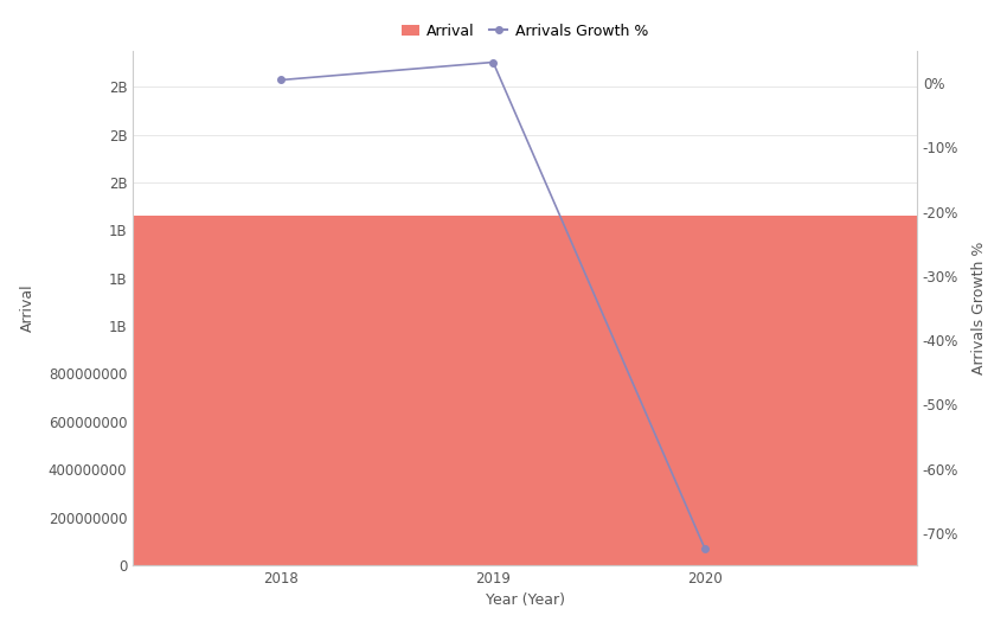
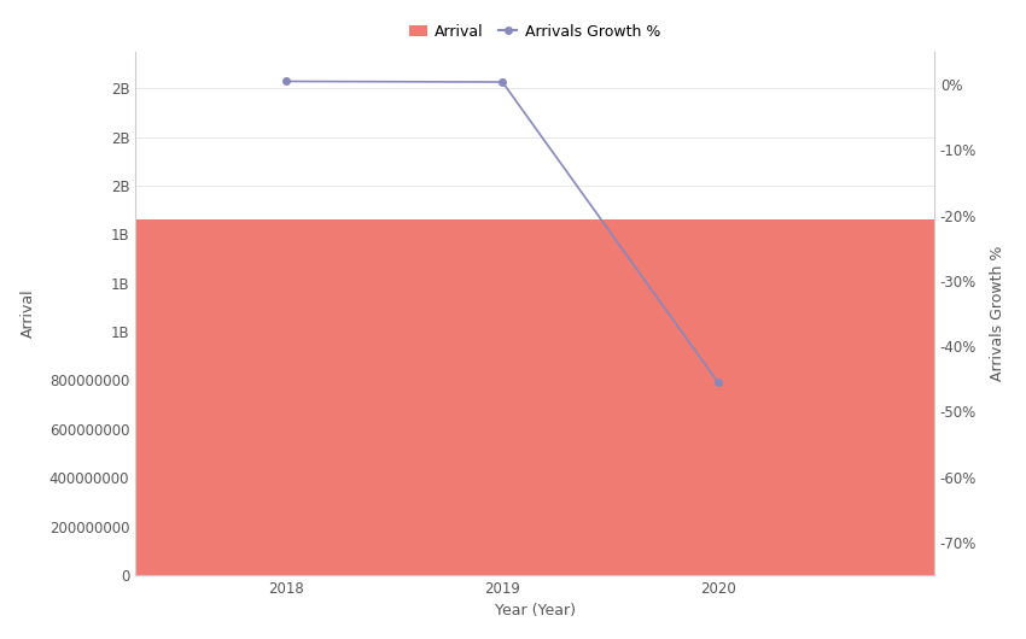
Arrivals Growth %/2019: 3.3% -> 0.4%
Arrivals Growth %/2020: -72.5% -> -45.6%
